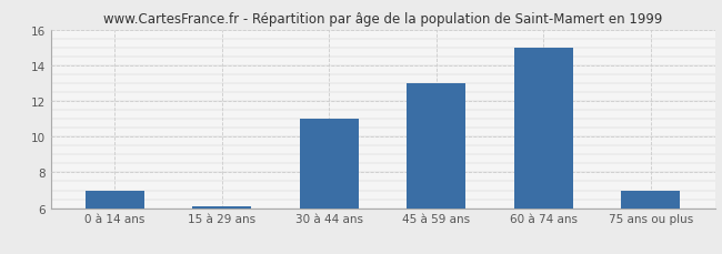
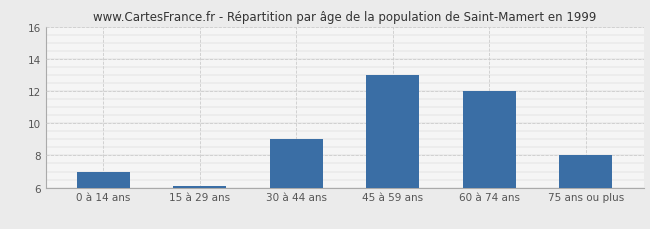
30 à 44 ans: 11.0 -> 9.0
60 à 74 ans: 15.0 -> 12.0
75 ans ou plus: 7.0 -> 8.0
